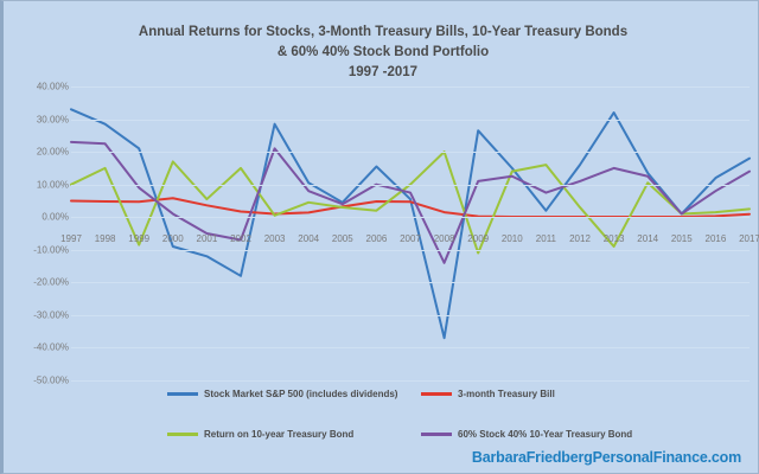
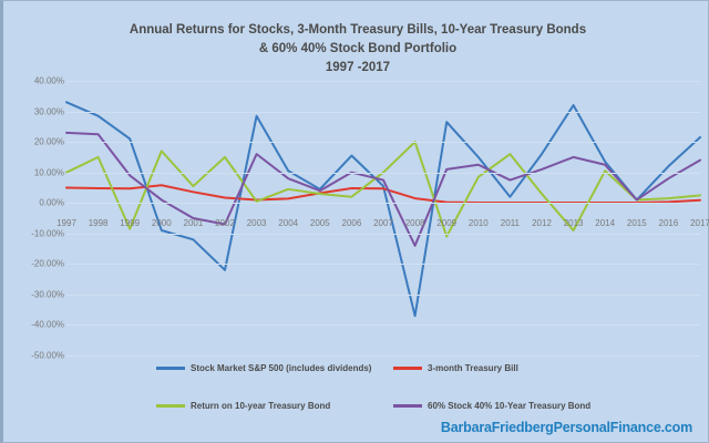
Stock Market S&P 500 (includes dividends)/2002: -18% -> -22%
60% Stock 40% 10-Year Treasury Bond/2003: 21% -> 16%
Return on 10-year Treasury Bond/2010: 14% -> 8%
Stock Market S&P 500 (includes dividends)/2017: 18% -> 22%
